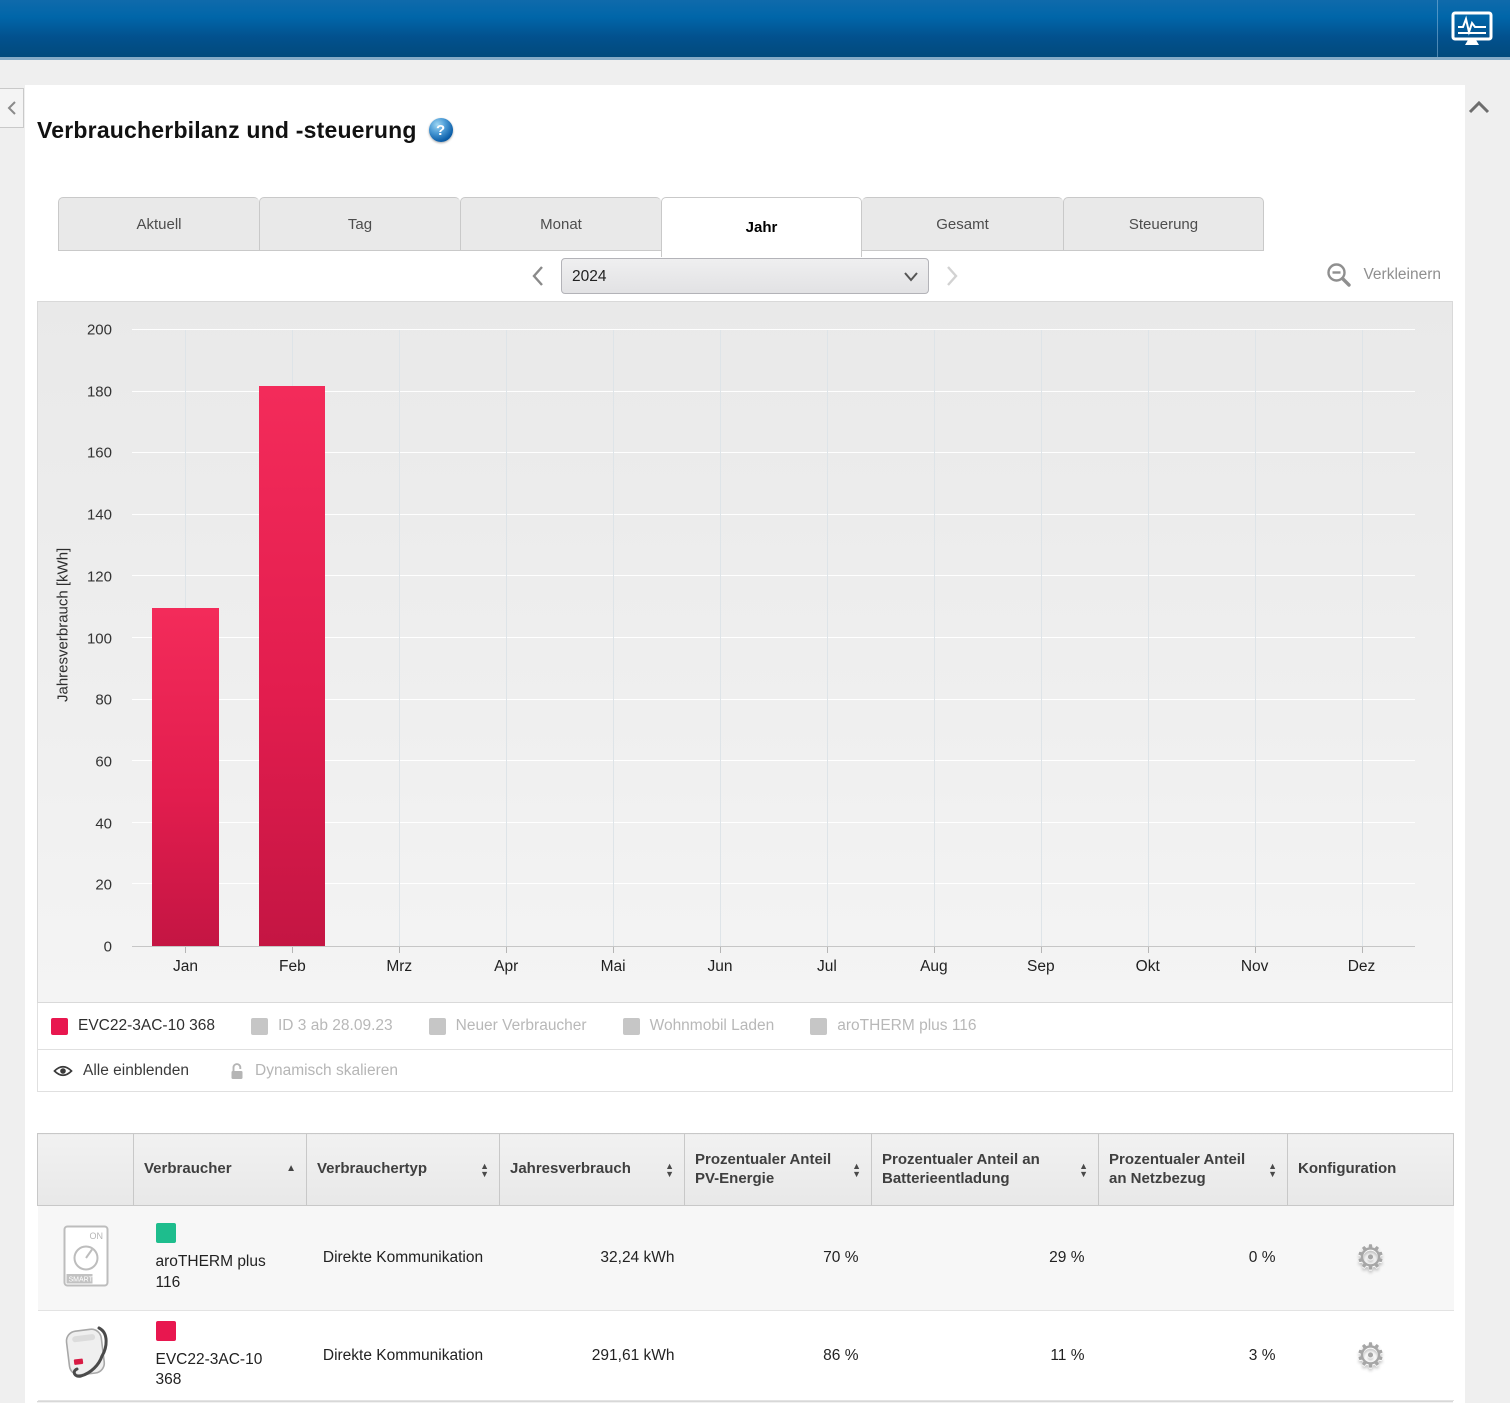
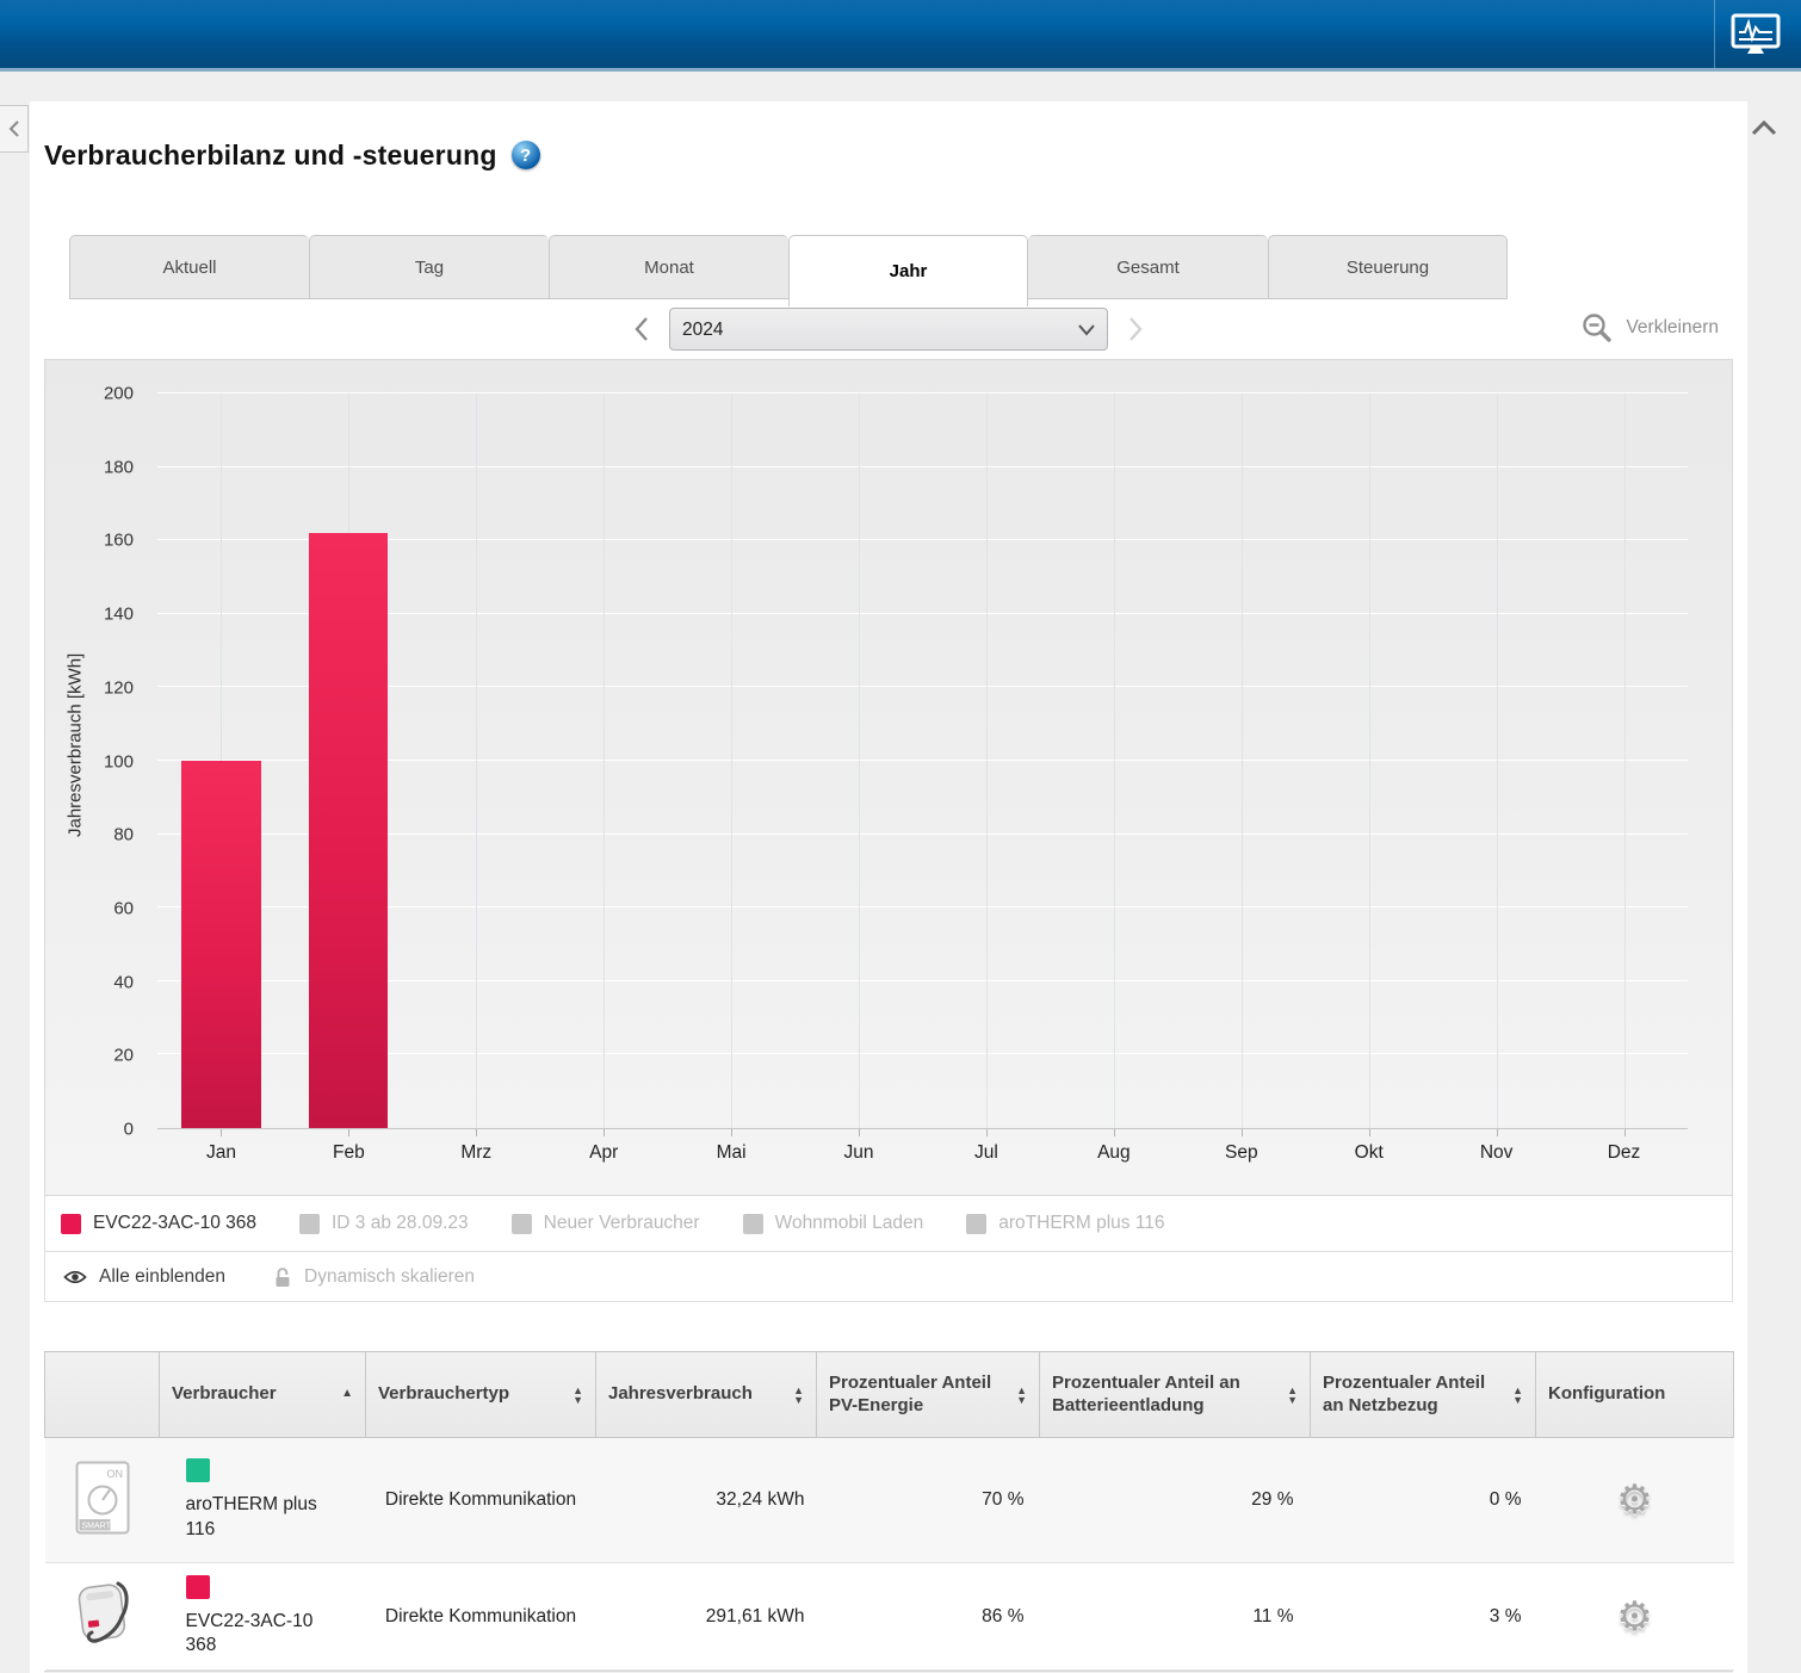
Jan: 110 -> 100
Feb: 182 -> 162
